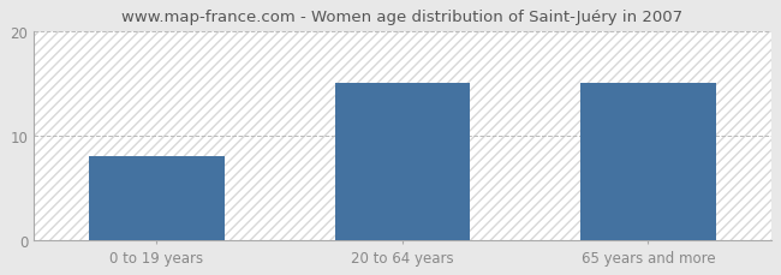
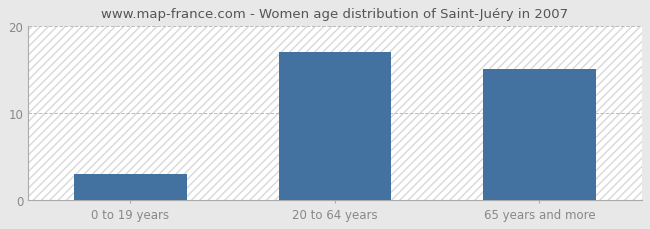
0 to 19 years: 8 -> 3
20 to 64 years: 15 -> 17
